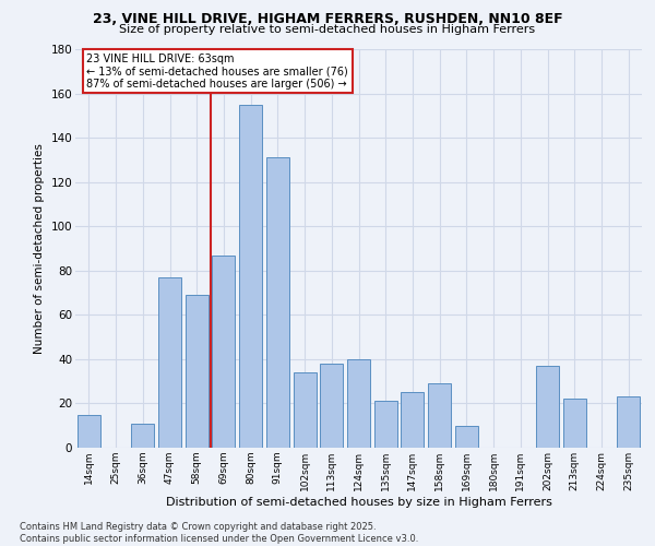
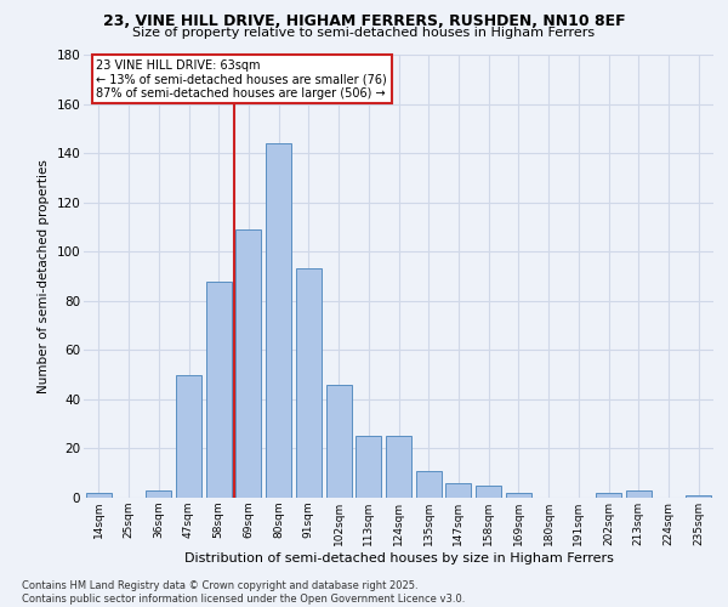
14sqm: 15 -> 2
36sqm: 11 -> 3
47sqm: 77 -> 50
58sqm: 69 -> 88
69sqm: 87 -> 109
80sqm: 155 -> 144
91sqm: 131 -> 93
102sqm: 34 -> 46
113sqm: 38 -> 25
124sqm: 40 -> 25
135sqm: 21 -> 11
147sqm: 25 -> 6
158sqm: 29 -> 5
169sqm: 10 -> 2
202sqm: 37 -> 2
213sqm: 22 -> 3
235sqm: 23 -> 1
